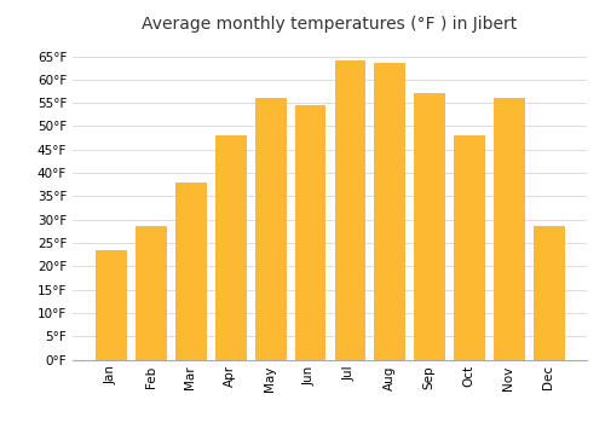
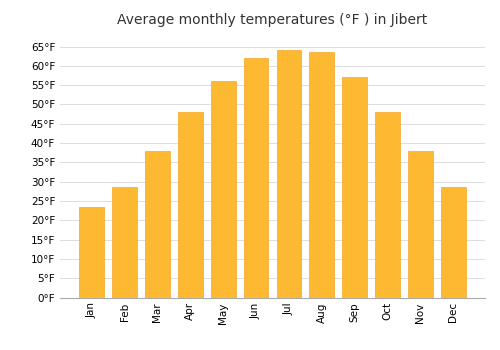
Jun: 54.5°F -> 62.0°F
Nov: 56.0°F -> 38.0°F
